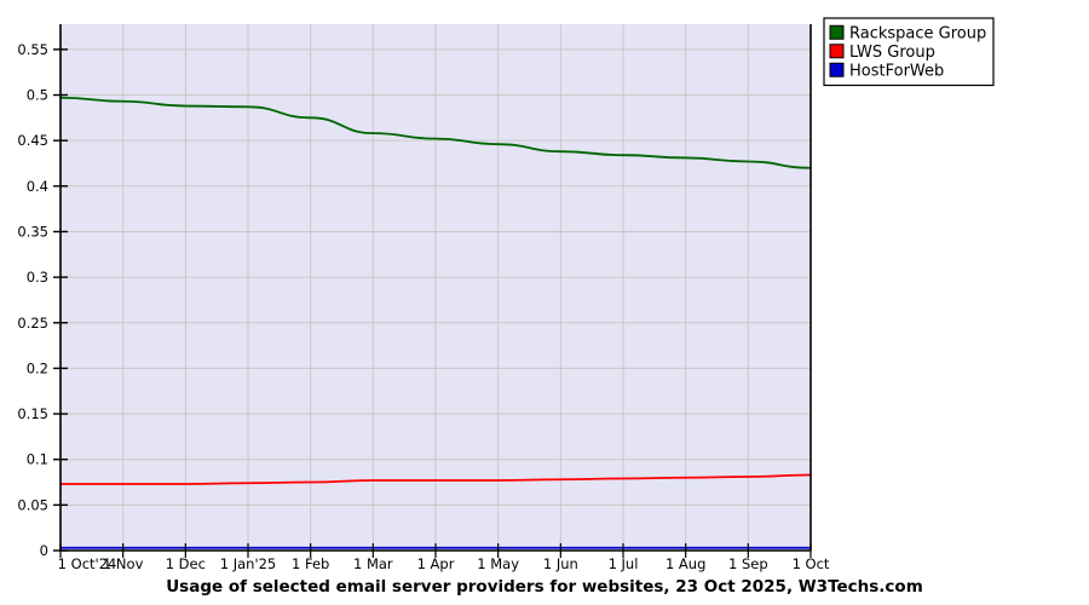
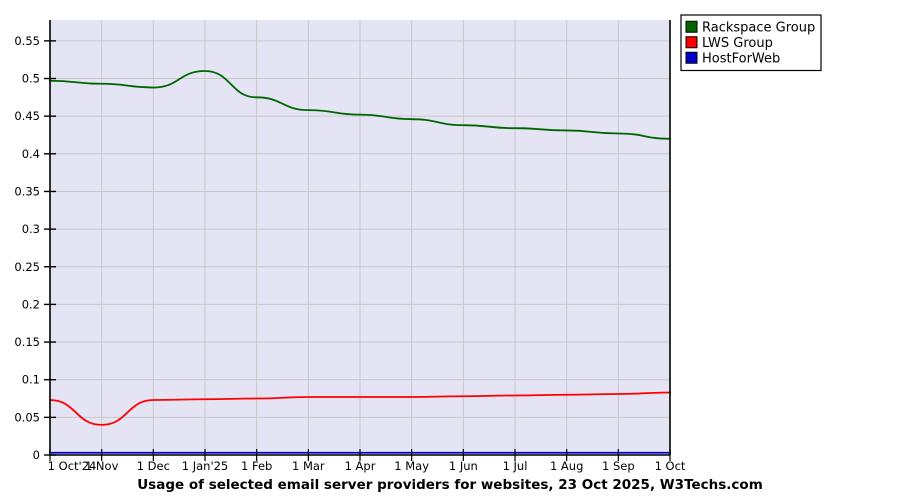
LWS Group/1 Nov: 0.07 -> 0.04
Rackspace Group/1 Jan'25: 0.49 -> 0.51
